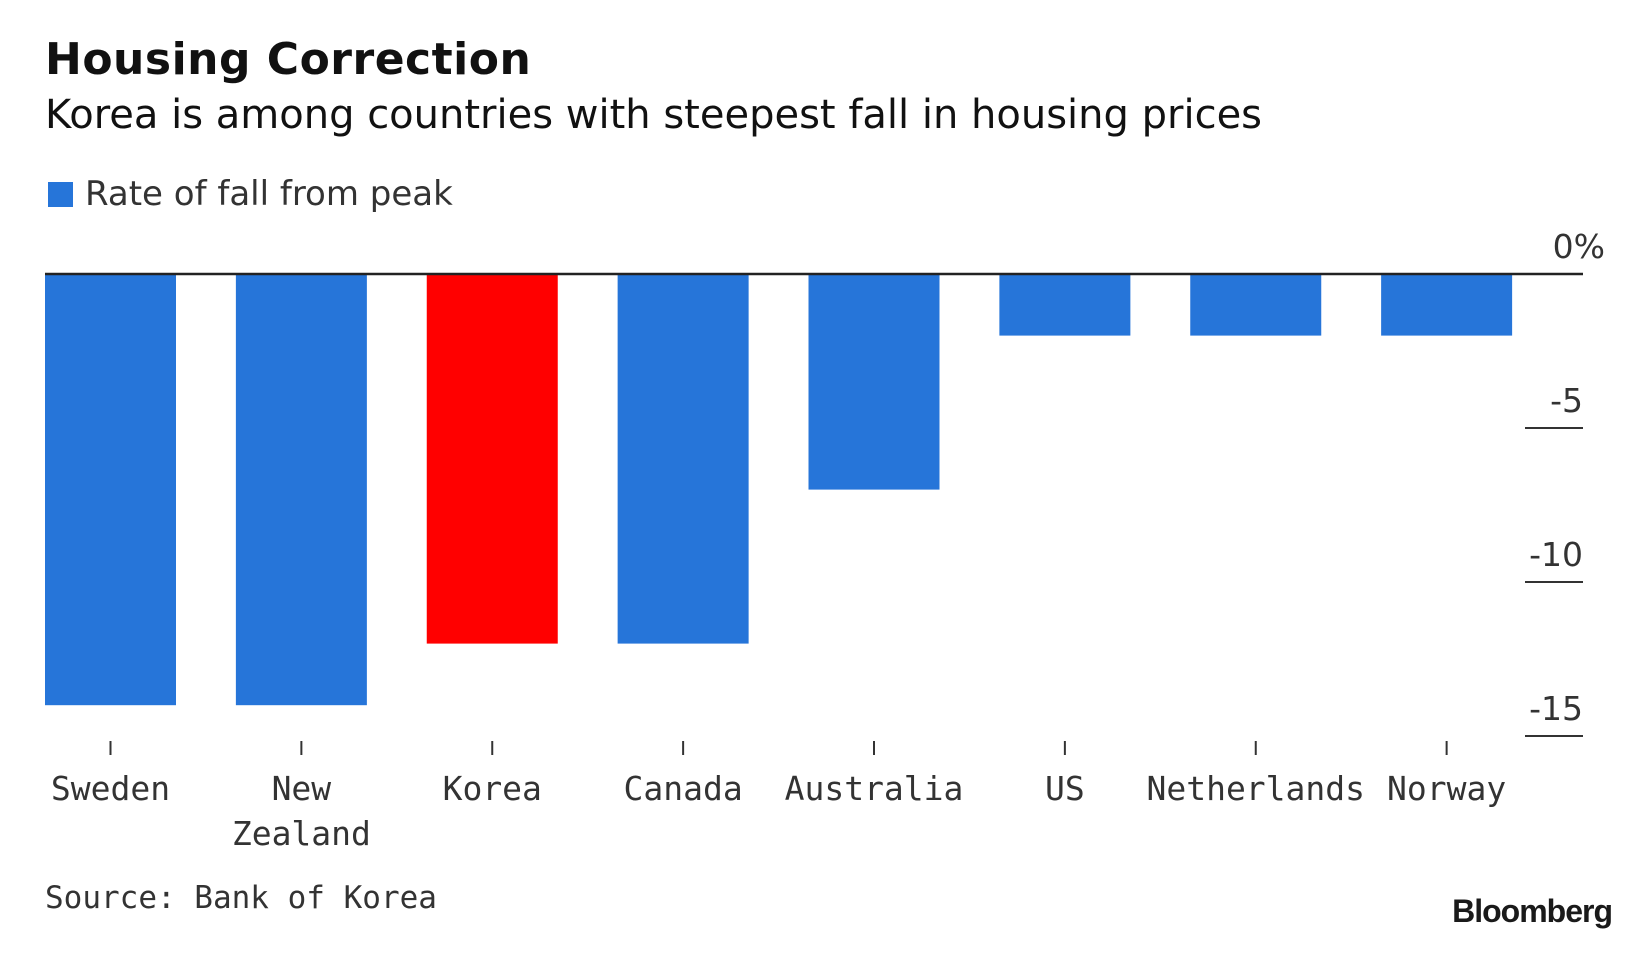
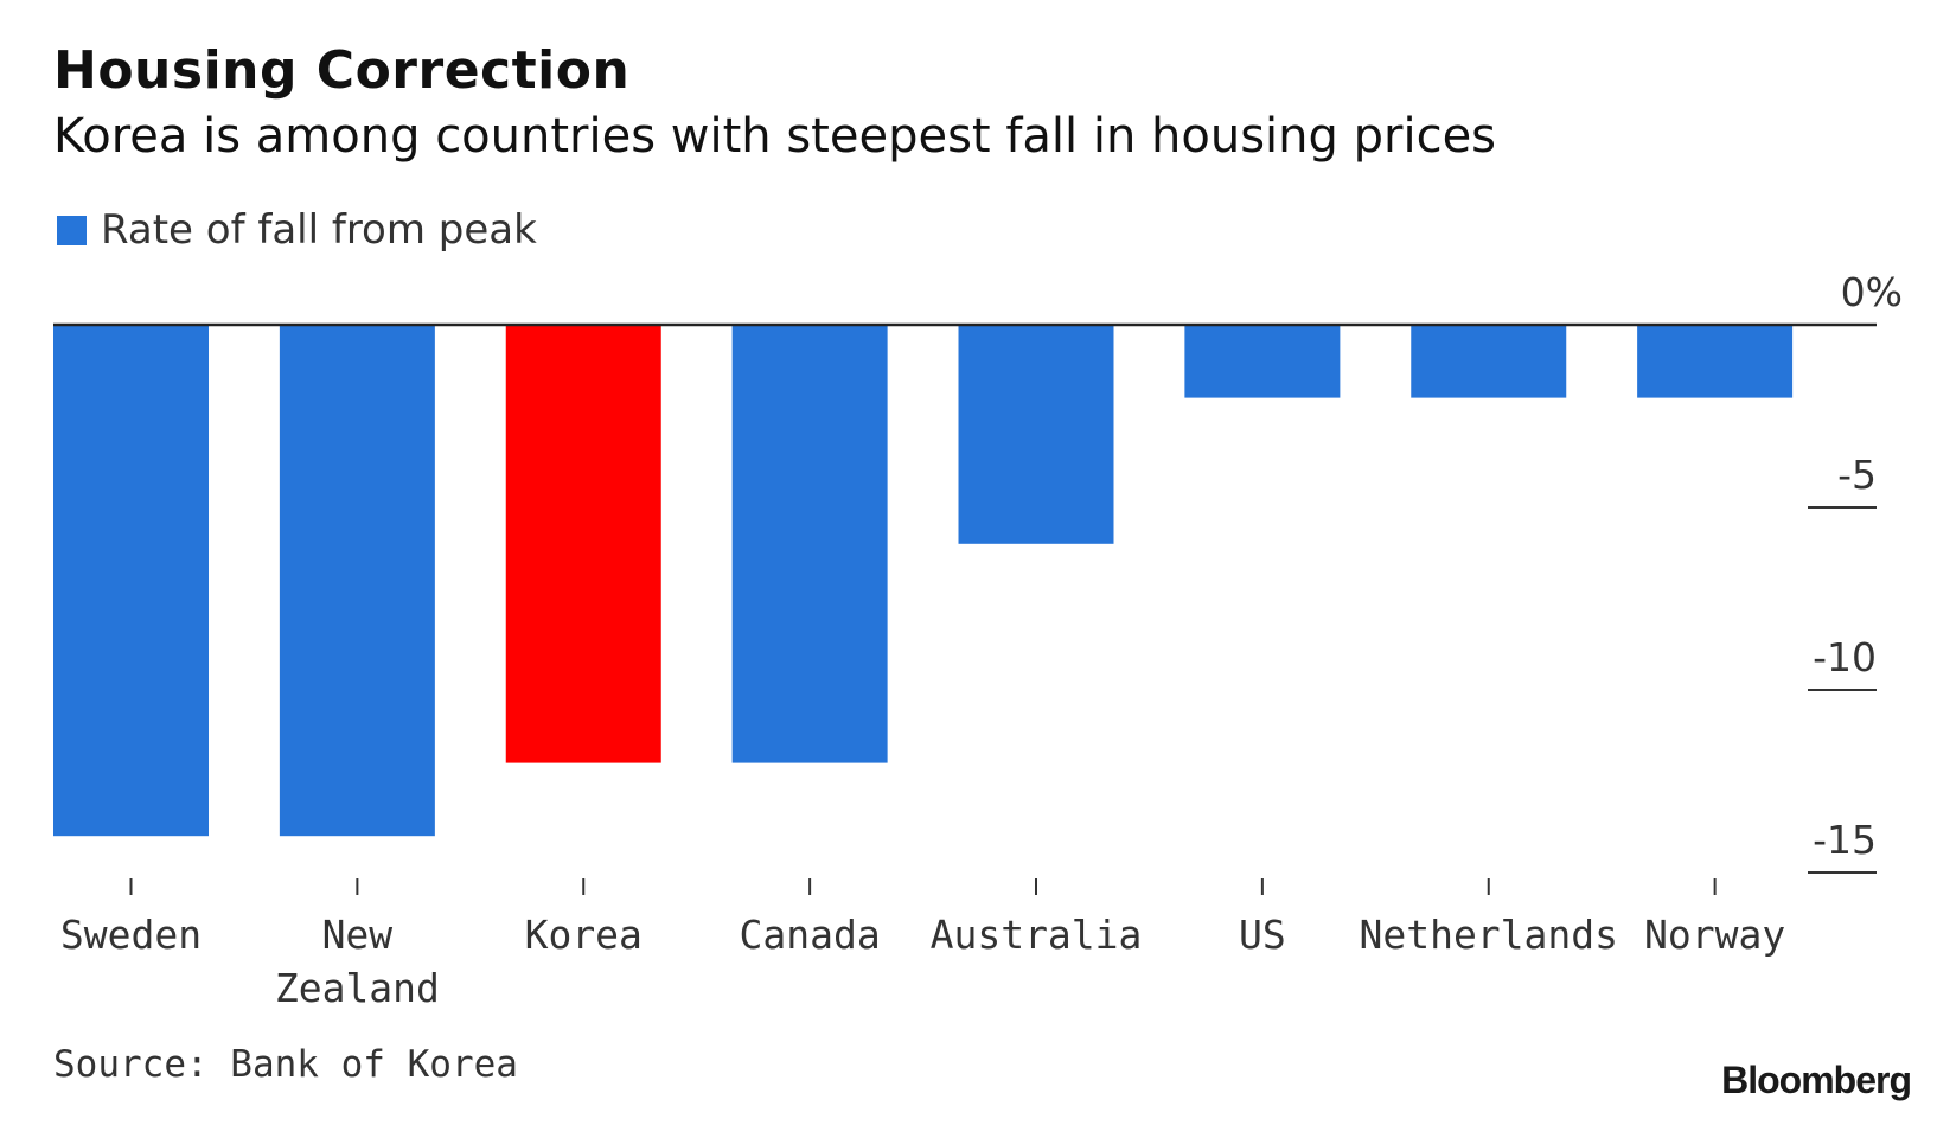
Australia: -7 -> -6
